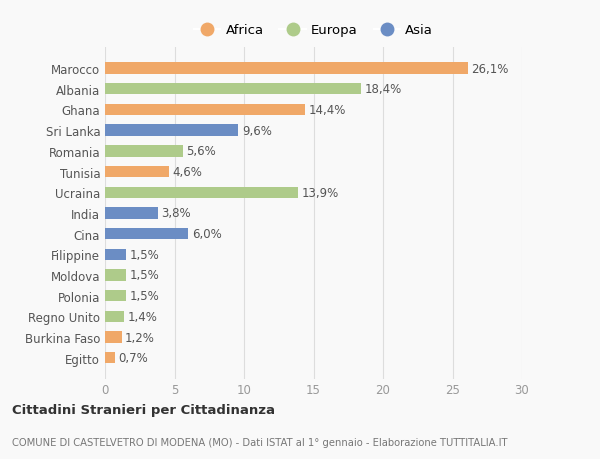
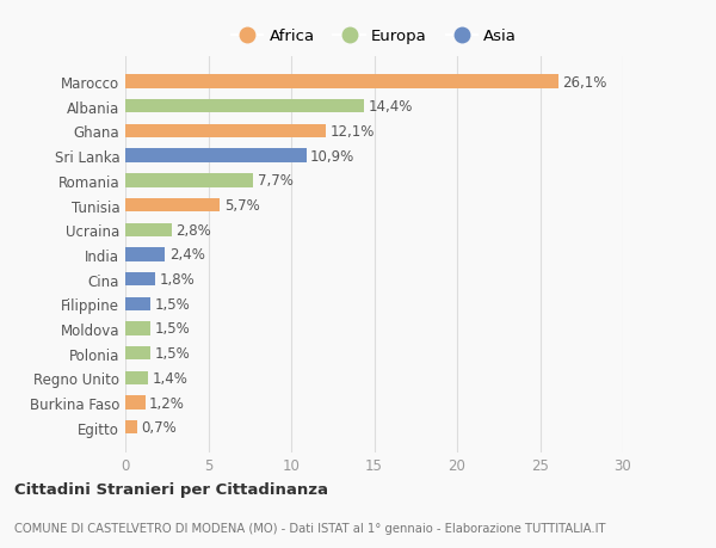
Albania: 18,4% -> 14,4%
Ghana: 14,4% -> 12,1%
Sri Lanka: 9,6% -> 10,9%
Romania: 5,6% -> 7,7%
Tunisia: 4,6% -> 5,7%
Ucraina: 13,9% -> 2,8%
India: 3,8% -> 2,4%
Cina: 6,0% -> 1,8%
